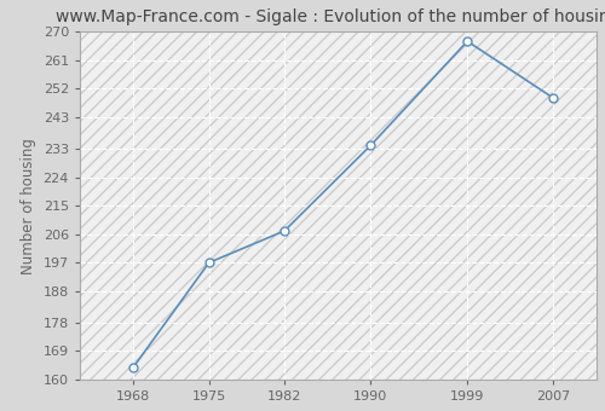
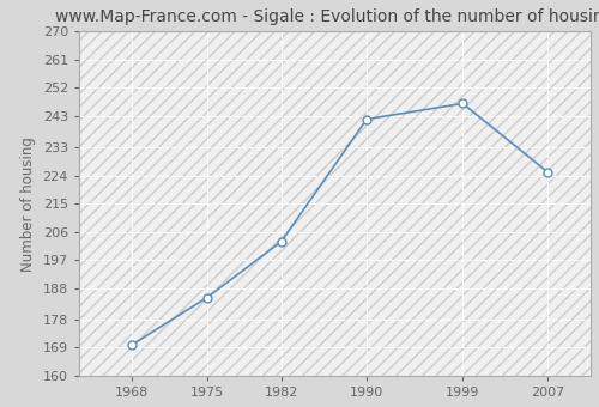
1968: 164 -> 170
1975: 197 -> 185
1982: 207 -> 203
1990: 234 -> 242
1999: 267 -> 247
2007: 249 -> 225
